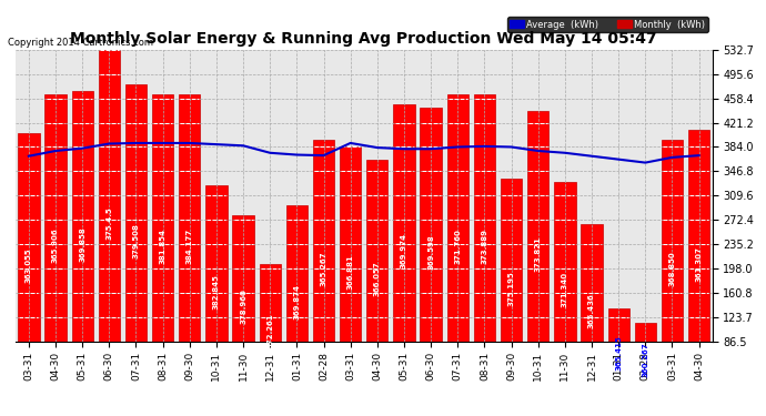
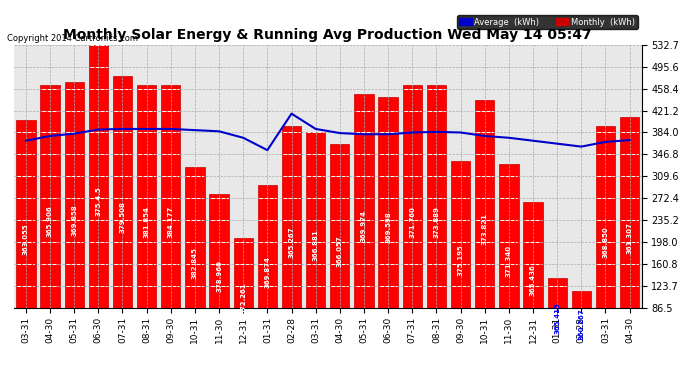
Average (kWh)/01-31: 372 -> 354
Average (kWh)/02-28: 371 -> 416
